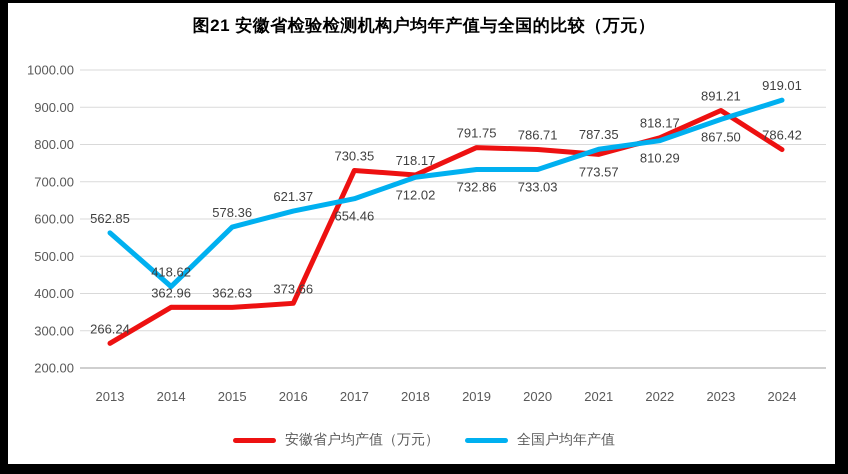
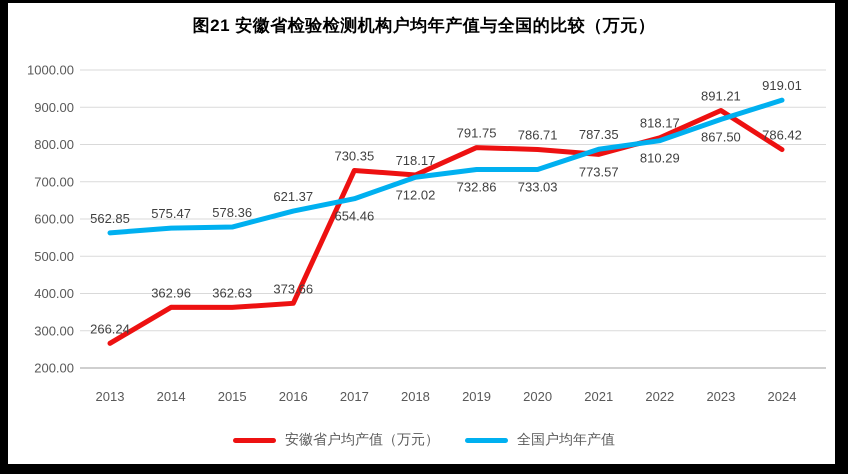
全国户均年产值/2014: 418.62 -> 575.47
